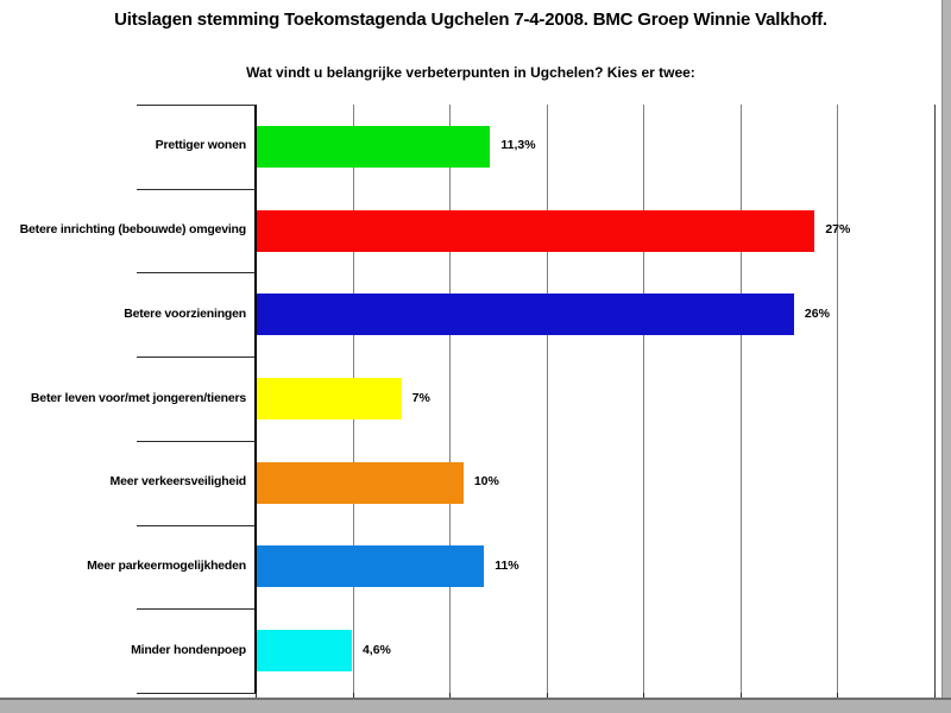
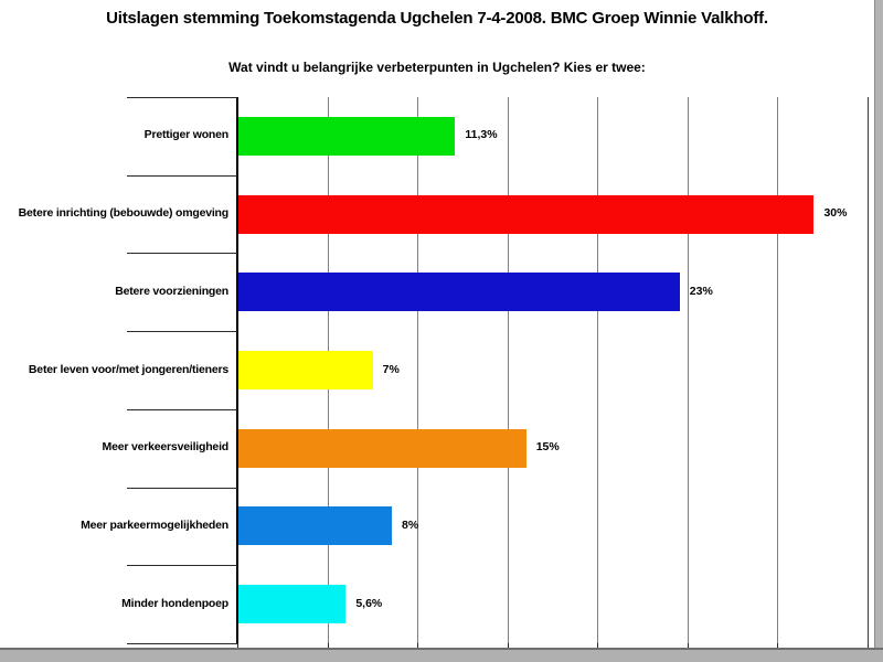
Betere inrichting (bebouwde) omgeving: 27% -> 30%
Betere voorzieningen: 26% -> 23%
Meer verkeersveiligheid: 10% -> 15%
Meer parkeermogelijkheden: 11% -> 8%
Minder hondenpoep: 4,6% -> 5,6%
